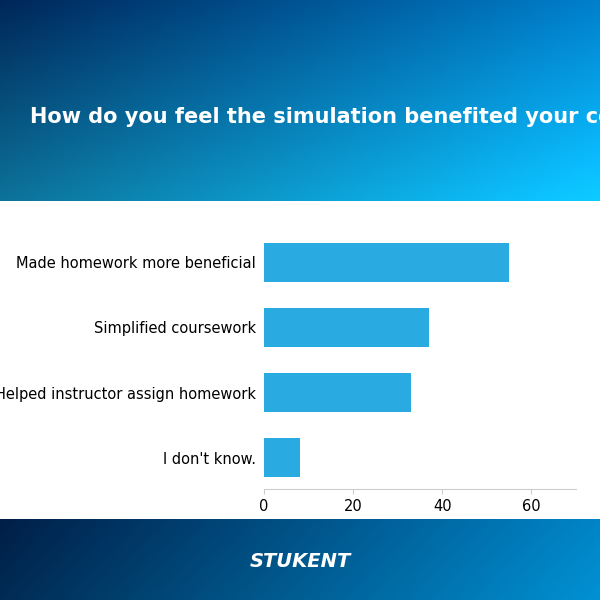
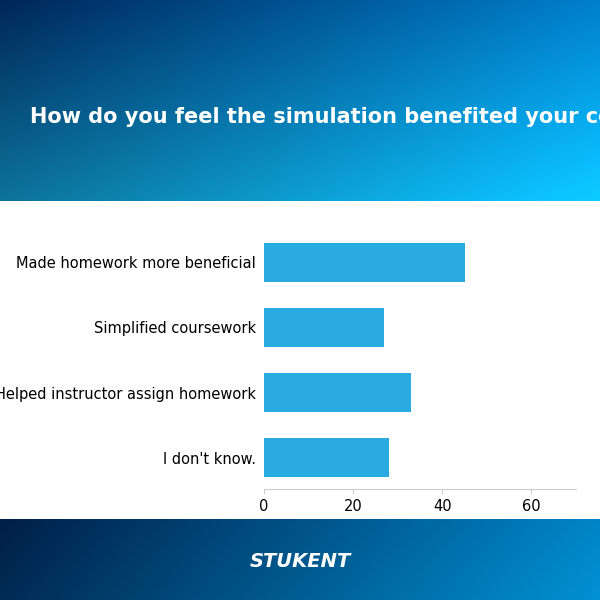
Made homework more beneficial: 55 -> 45
Simplified coursework: 37 -> 27
I don't know.: 8 -> 28
